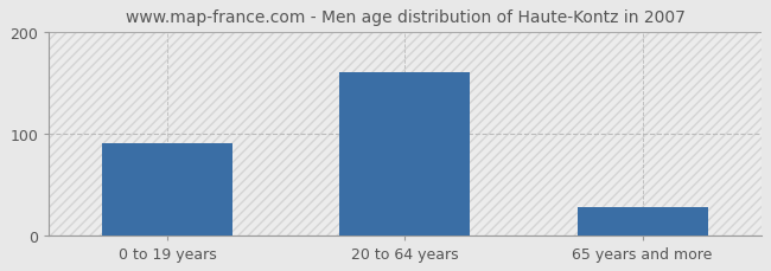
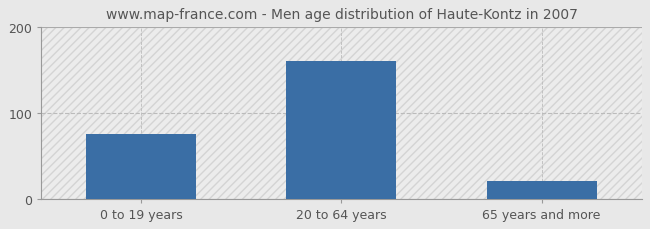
0 to 19 years: 90 -> 75
65 years and more: 28 -> 20
